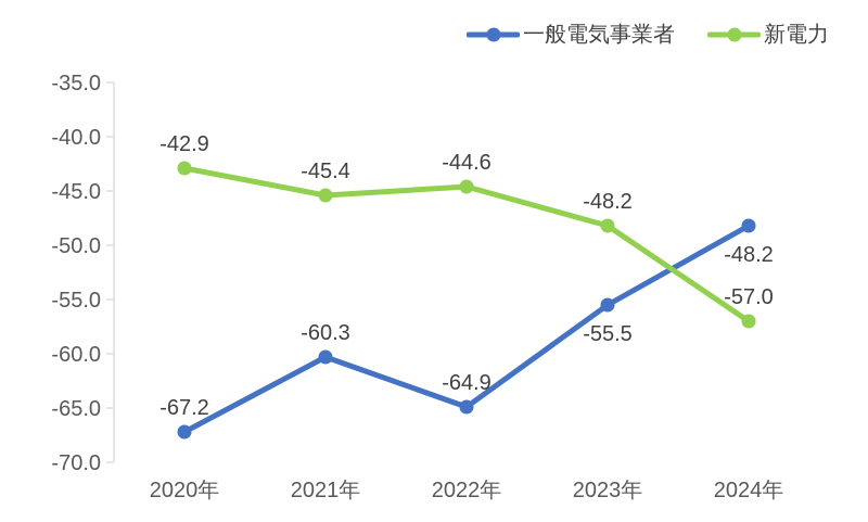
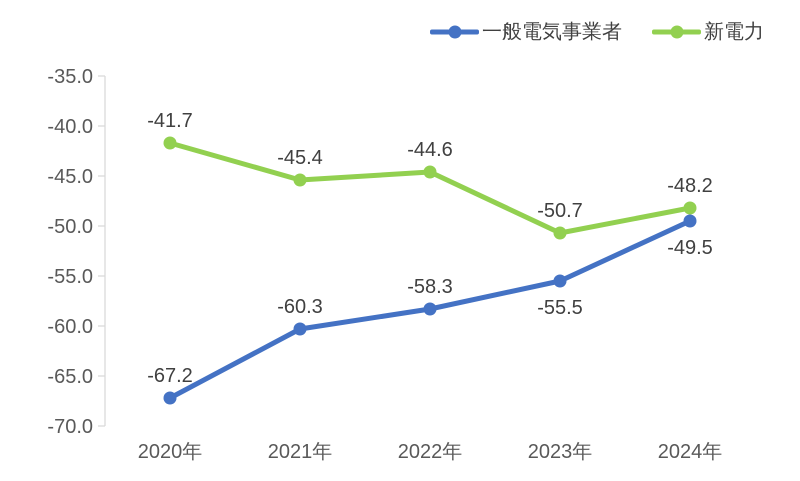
新電力/2020年: -42.9 -> -41.7
一般電気事業者/2022年: -64.9 -> -58.3
新電力/2023年: -48.2 -> -50.7
一般電気事業者/2024年: -48.2 -> -49.5
新電力/2024年: -57.0 -> -48.2
